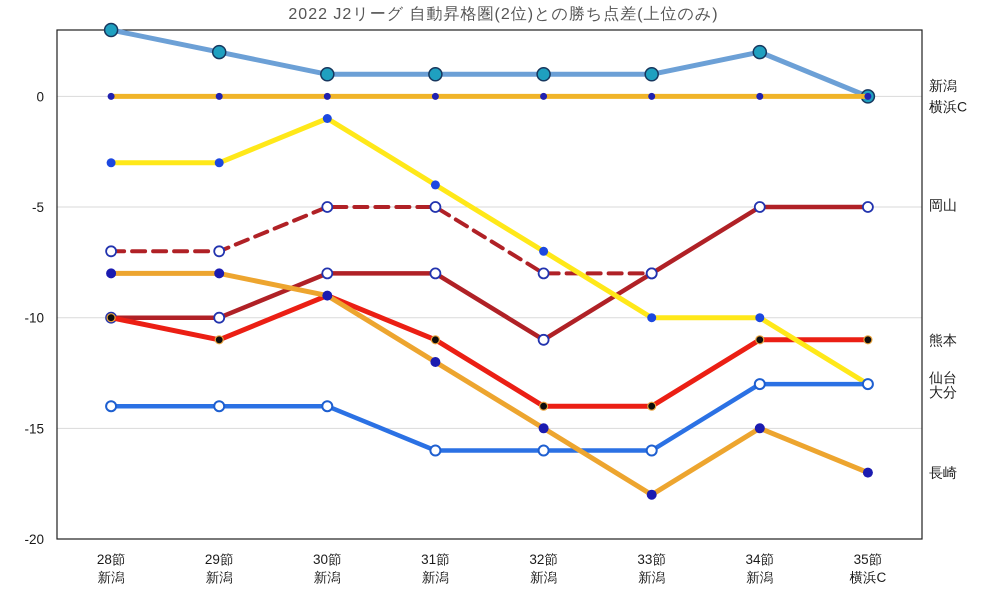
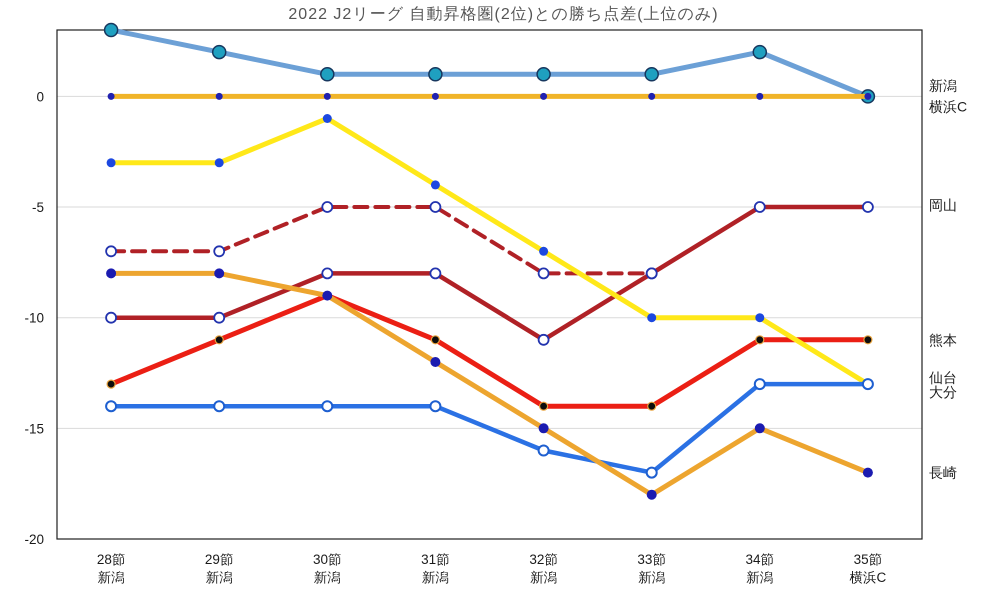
熊本/28節: -10 -> -13
大分/31節: -16 -> -14
大分/33節: -16 -> -17
